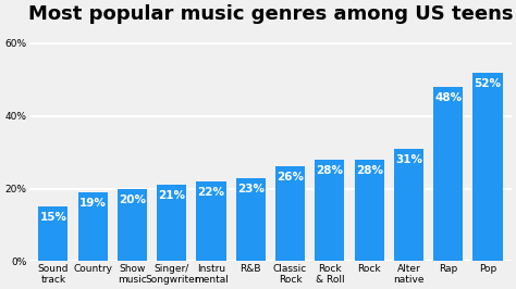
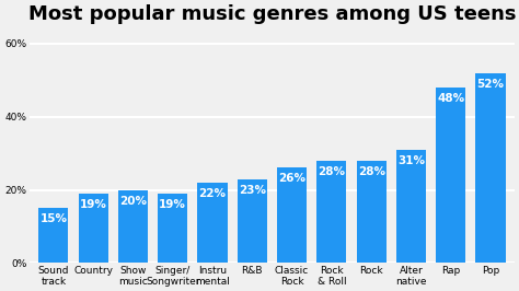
Singer/ Songwriter: 21% -> 19%
